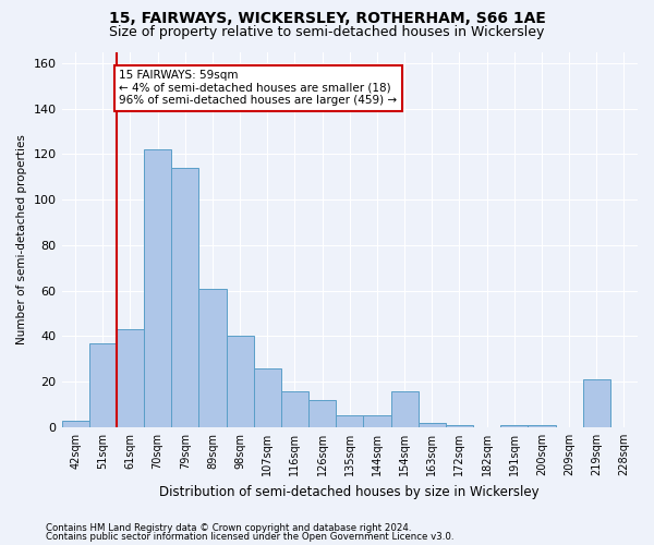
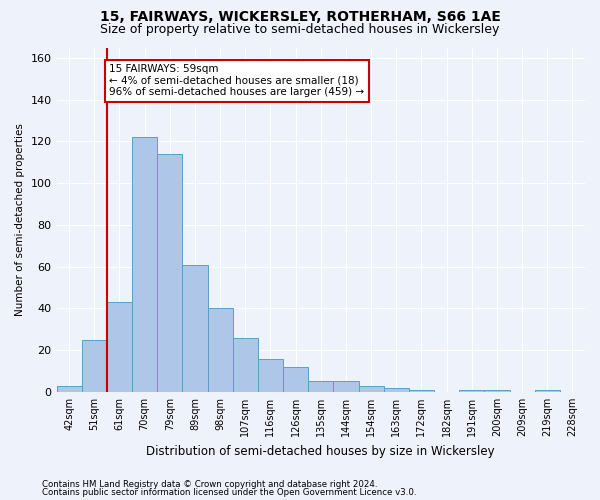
51sqm: 37 -> 25
154sqm: 16 -> 3
219sqm: 21 -> 1
